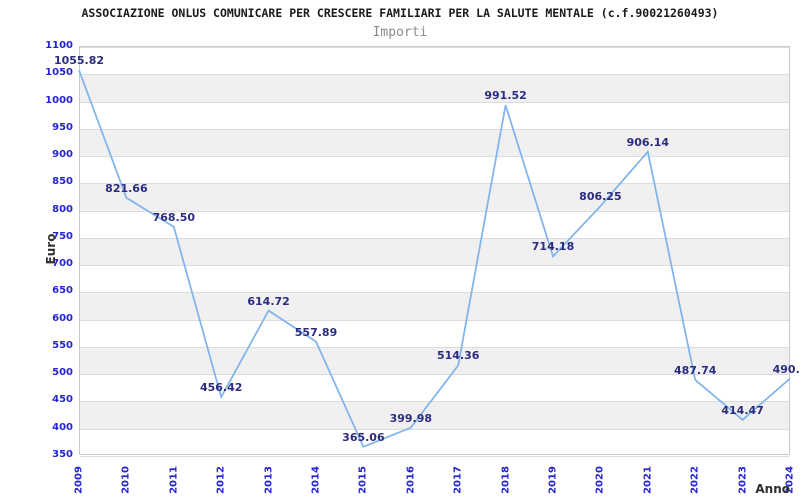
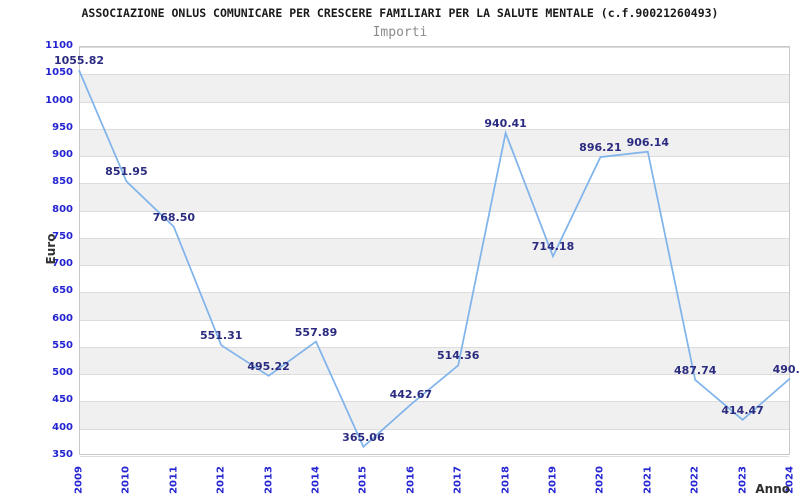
2010: 821.66 -> 851.95
2012: 456.42 -> 551.31
2013: 614.72 -> 495.22
2016: 399.98 -> 442.67
2018: 991.52 -> 940.41
2020: 806.25 -> 896.21
